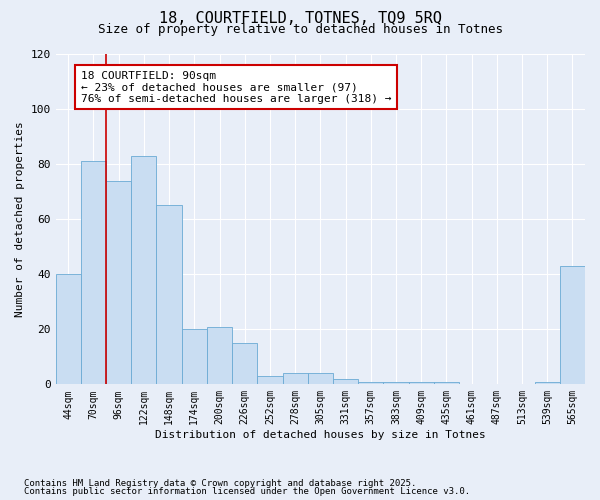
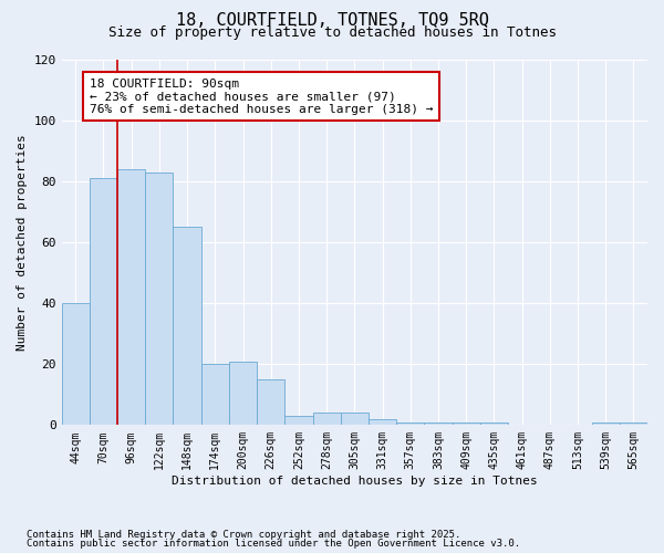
96sqm: 74 -> 84
565sqm: 43 -> 1
